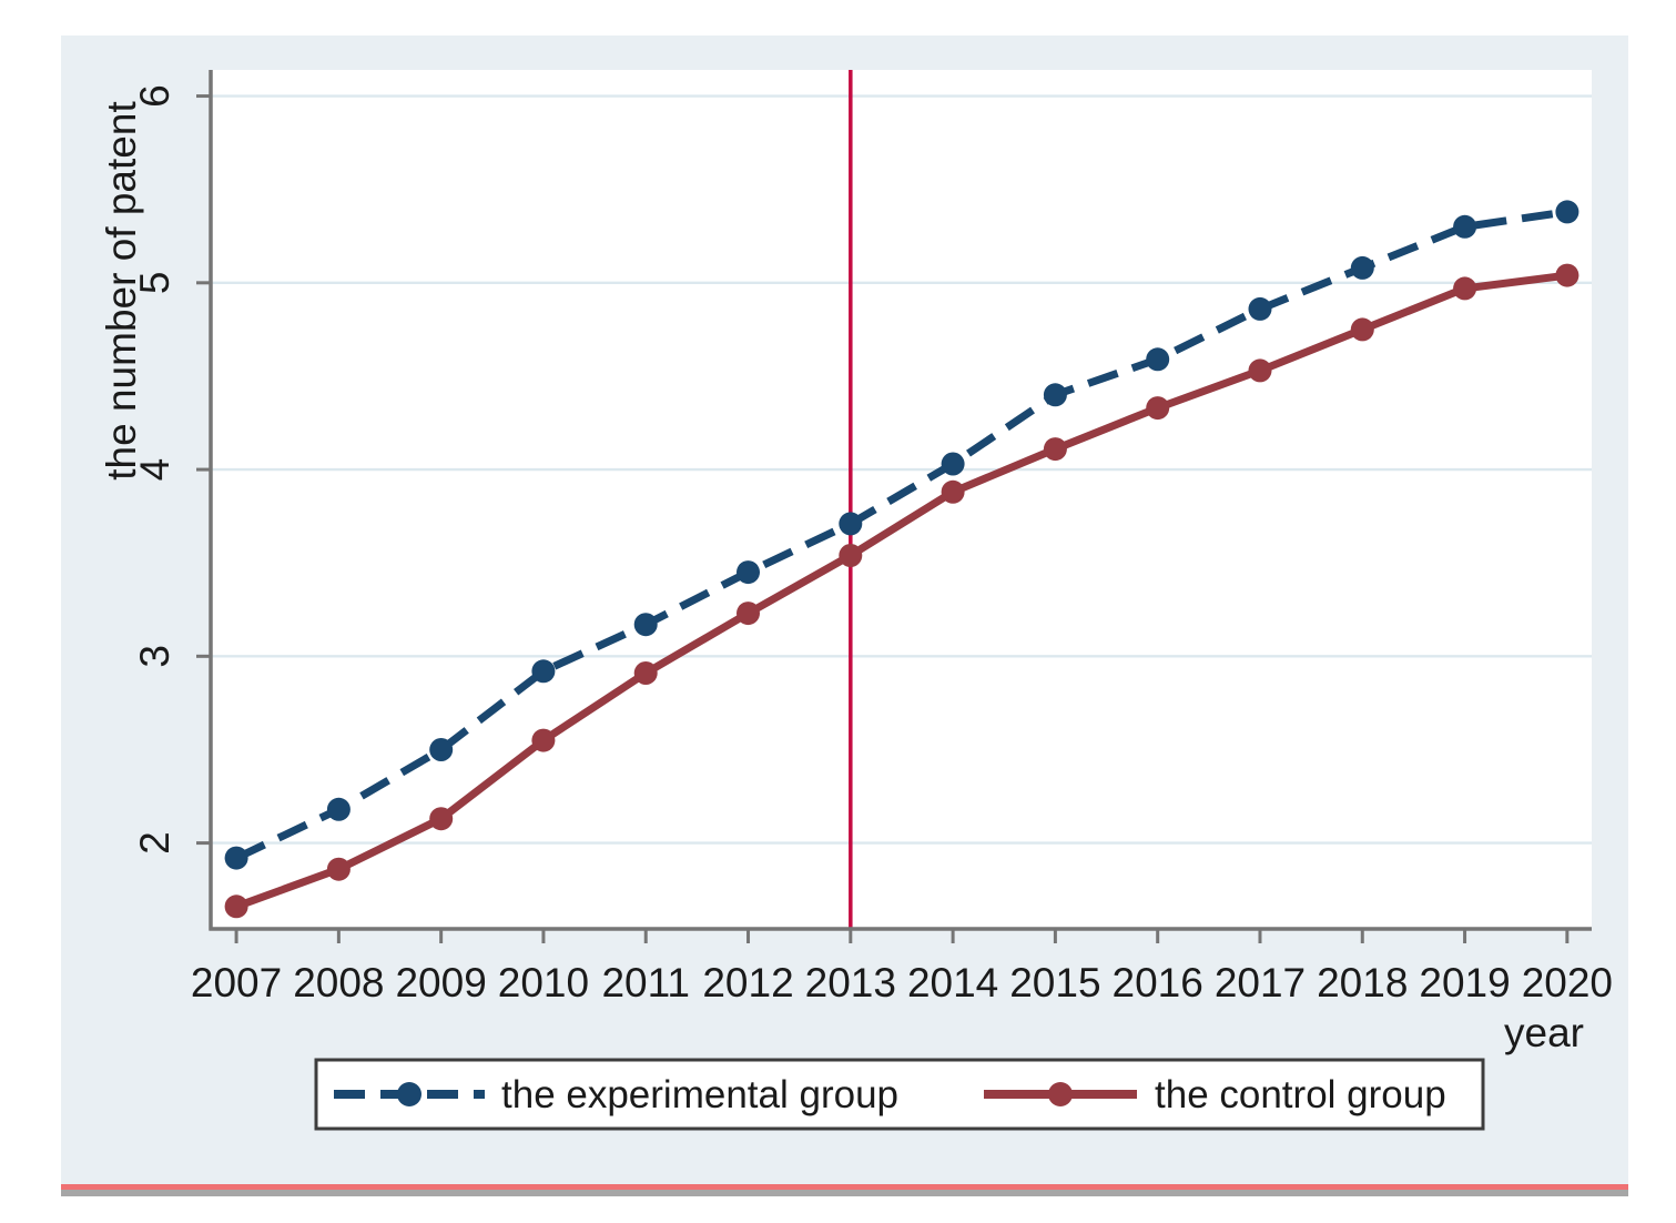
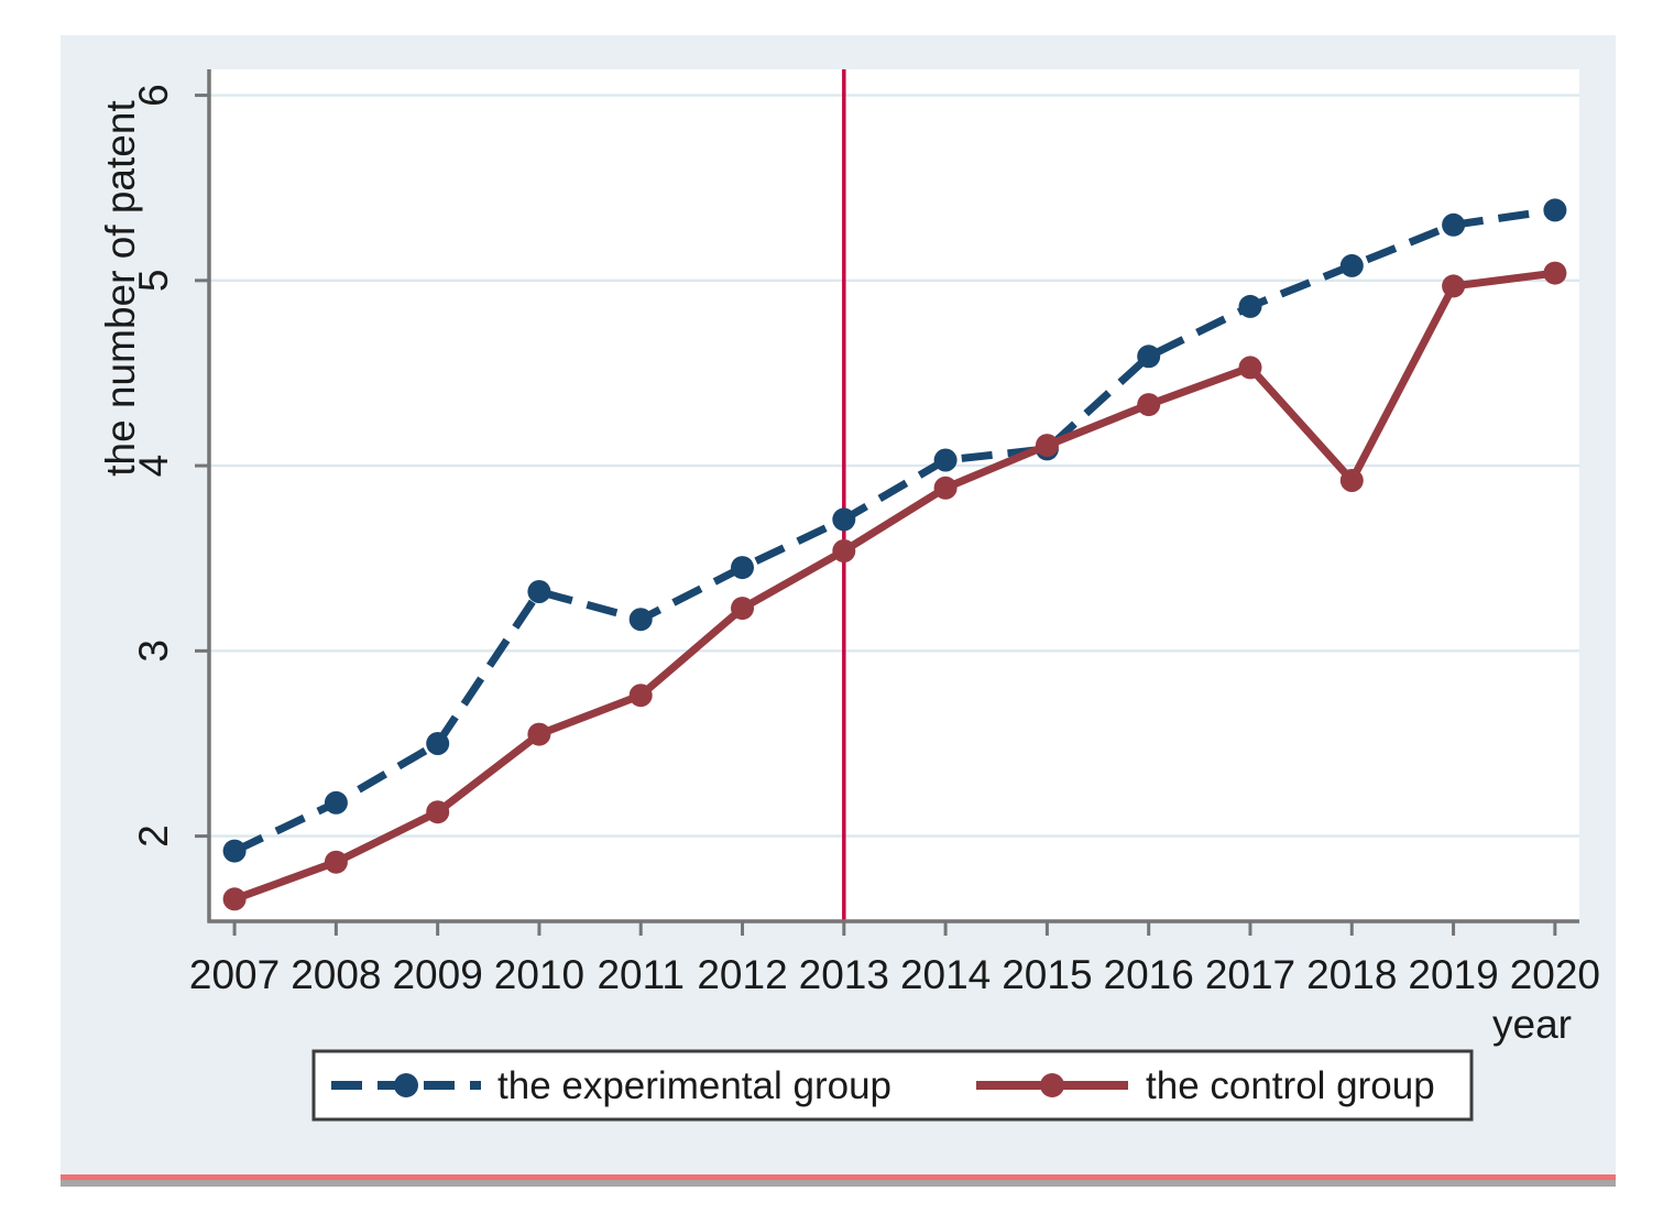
the experimental group/2010: 2.92 -> 3.32
the control group/2011: 2.91 -> 2.76
the experimental group/2015: 4.40 -> 4.09
the control group/2018: 4.75 -> 3.92
